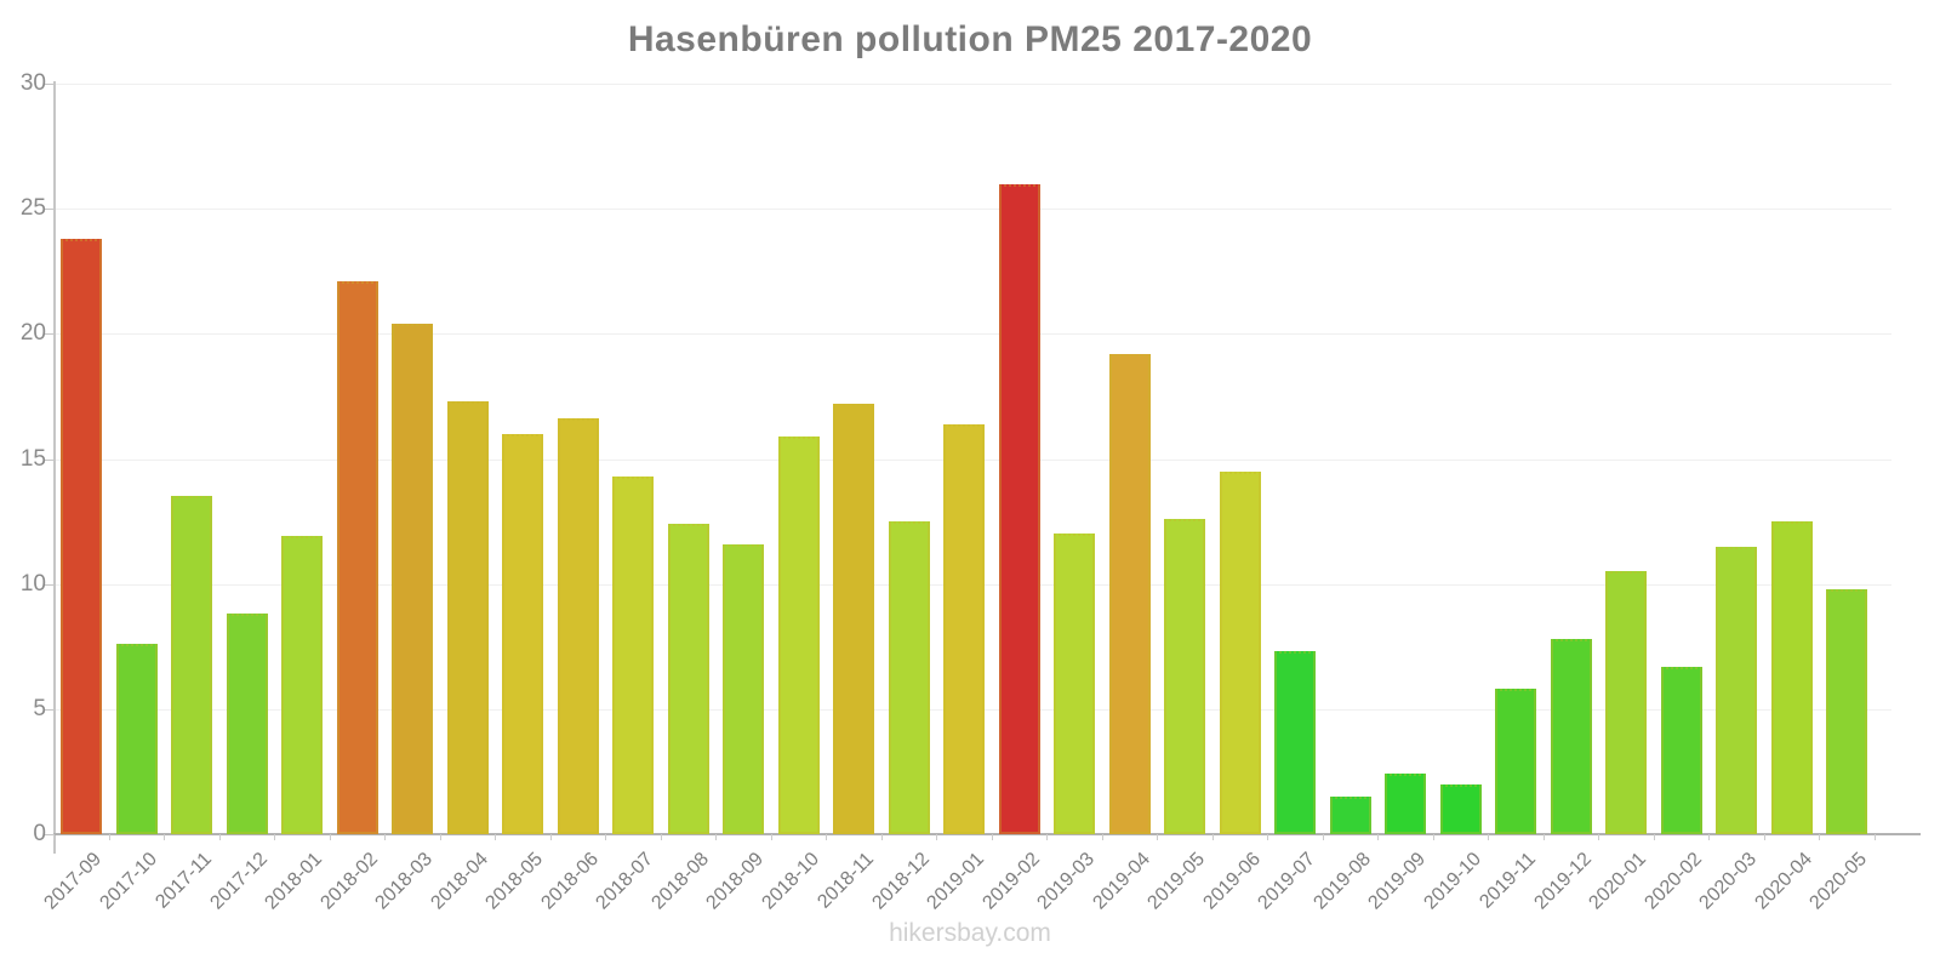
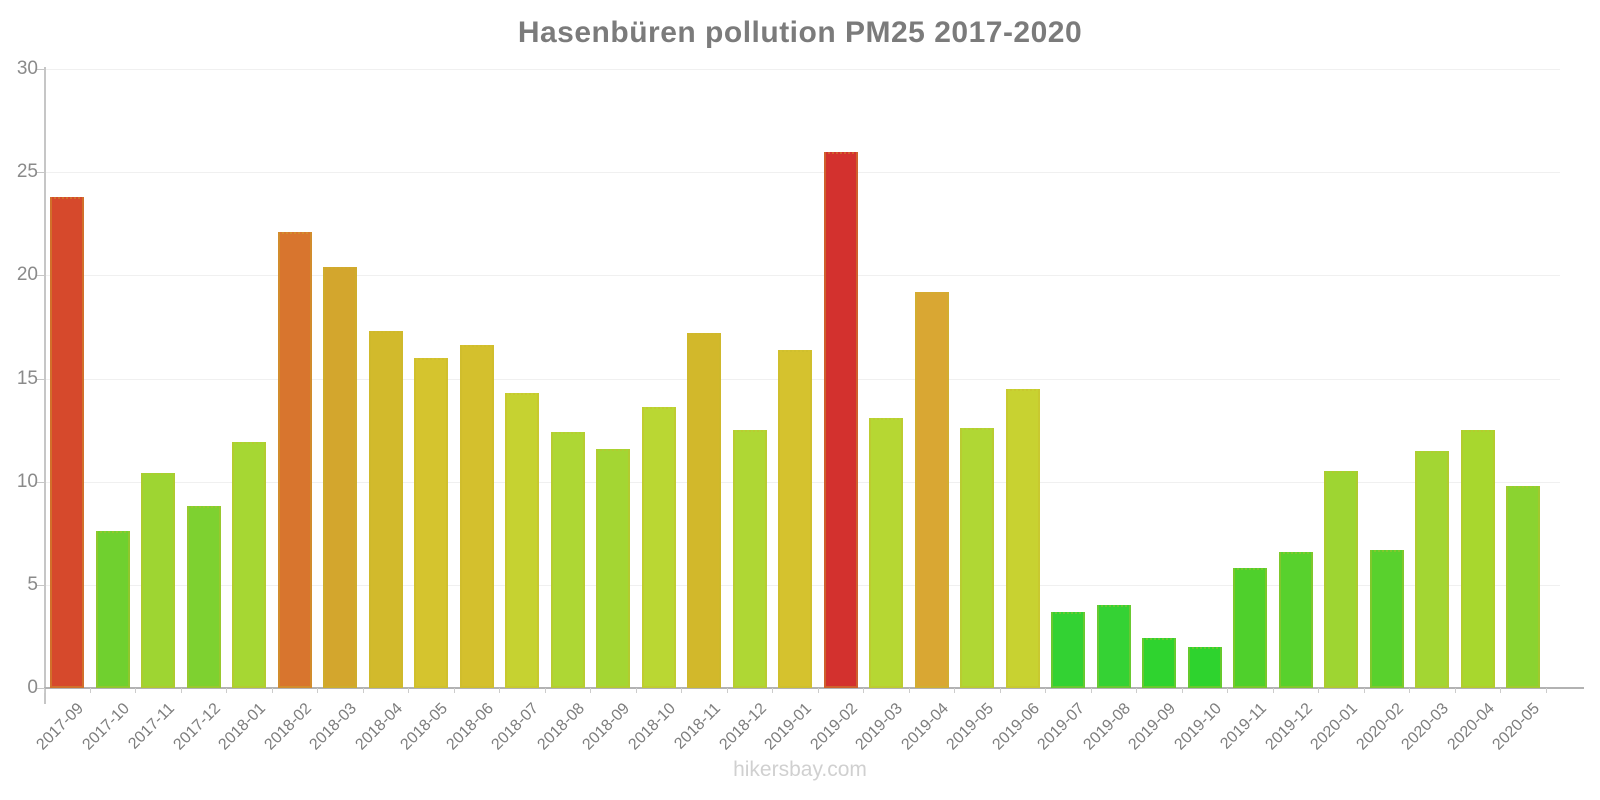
2017-11: 13.5 -> 10.4
2018-10: 15.9 -> 13.6
2019-03: 12.0 -> 13.1
2019-07: 7.3 -> 3.7
2019-08: 1.5 -> 4.0
2019-12: 7.8 -> 6.6
